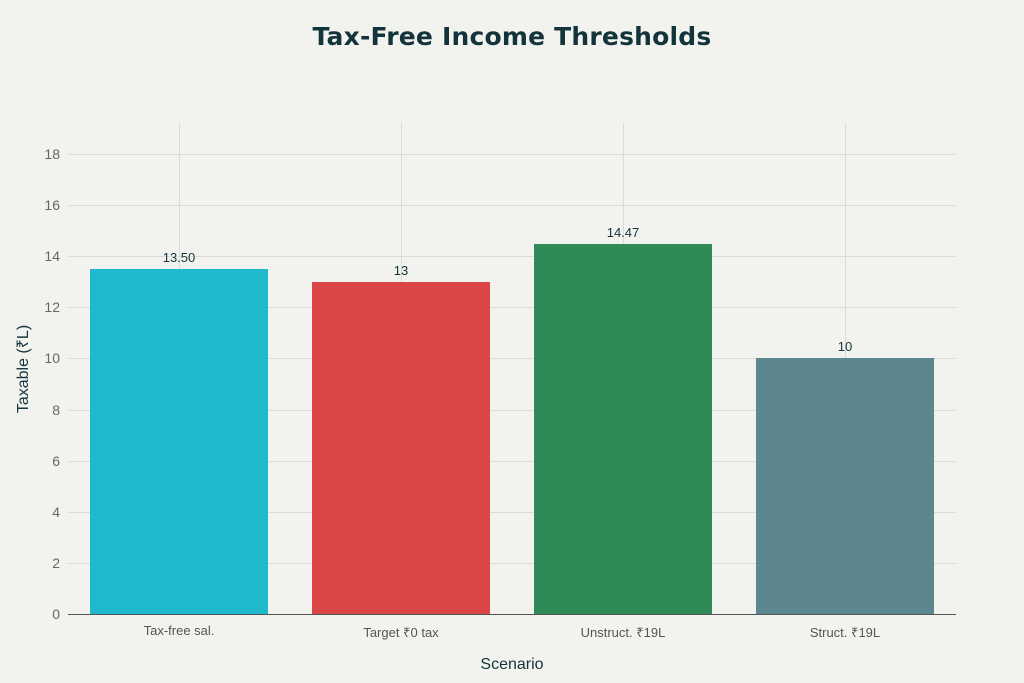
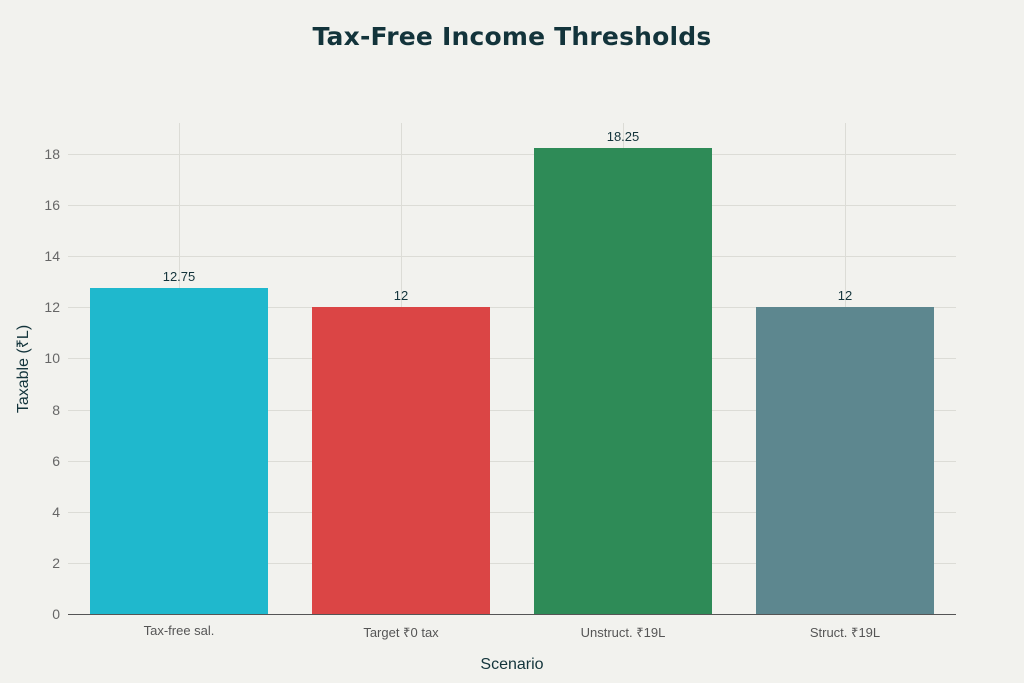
Tax-free sal.: 13.50 -> 12.75
Target ₹0 tax: 13 -> 12
Unstruct. ₹19L: 14.47 -> 18.25
Struct. ₹19L: 10 -> 12
